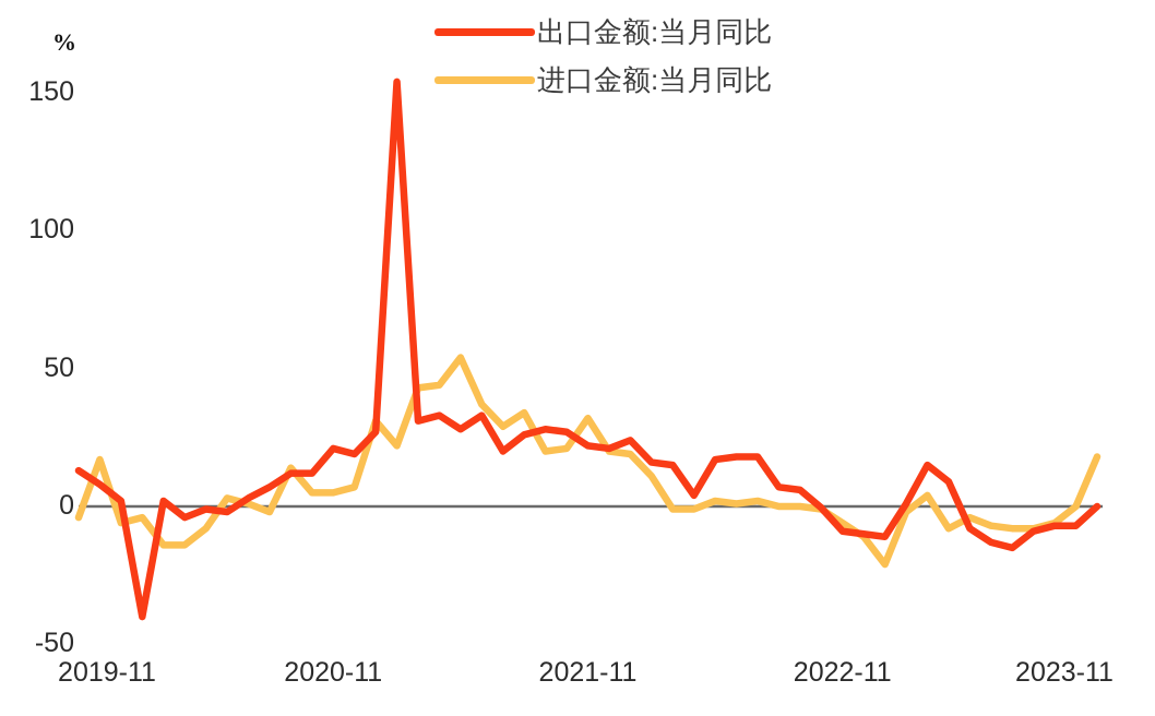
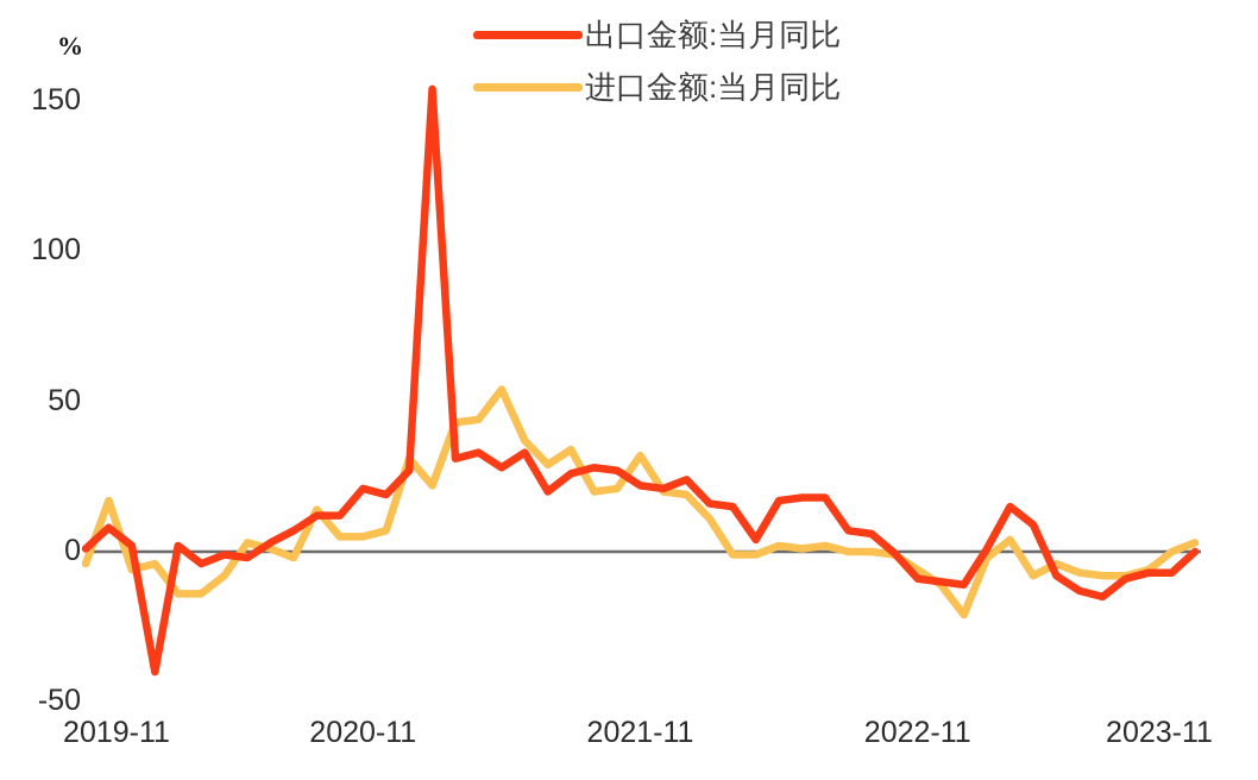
出口金额:当月同比/2019-11: 13 -> 1
进口金额:当月同比/2023-11: 18 -> 3
